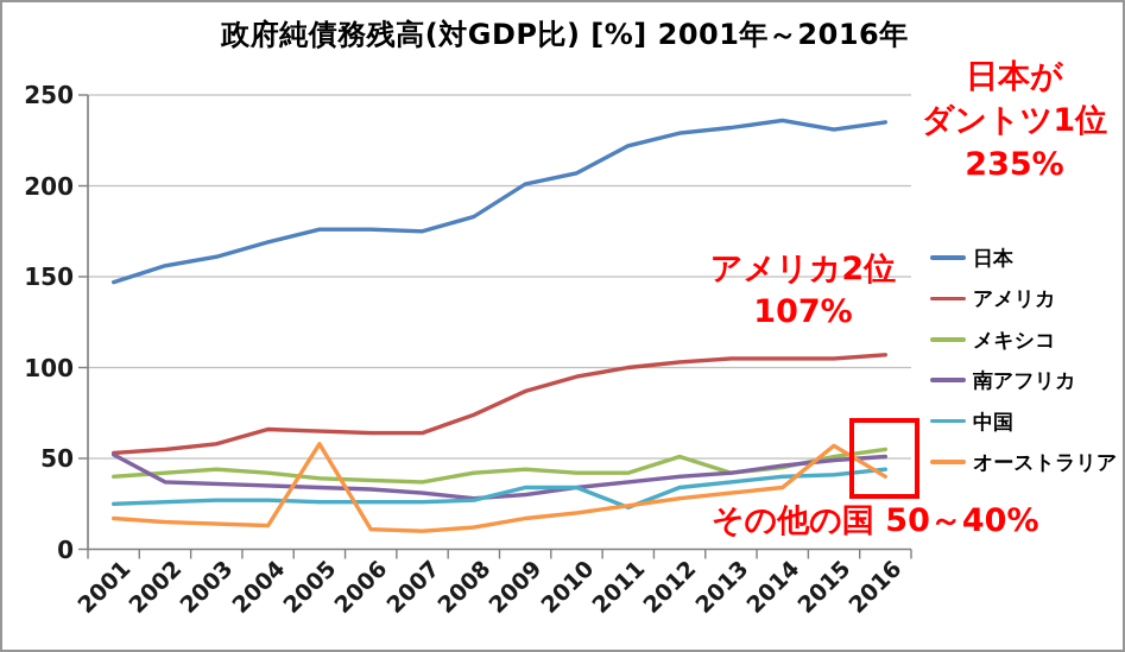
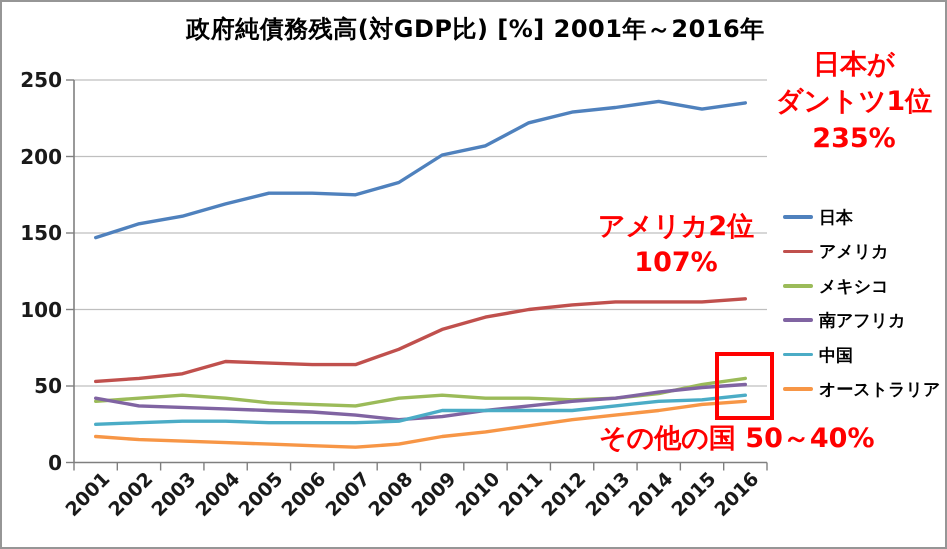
南アフリカ/2001: 52 -> 42
オーストラリア/2005: 58 -> 12
中国/2011: 23 -> 34
メキシコ/2012: 51 -> 41
オーストラリア/2015: 57 -> 38
